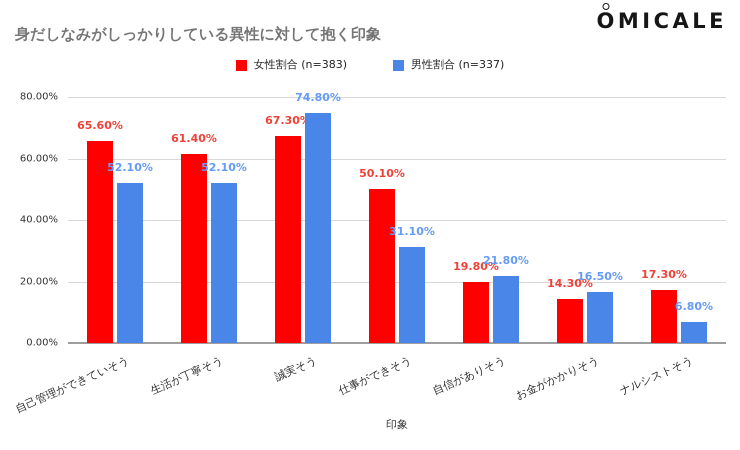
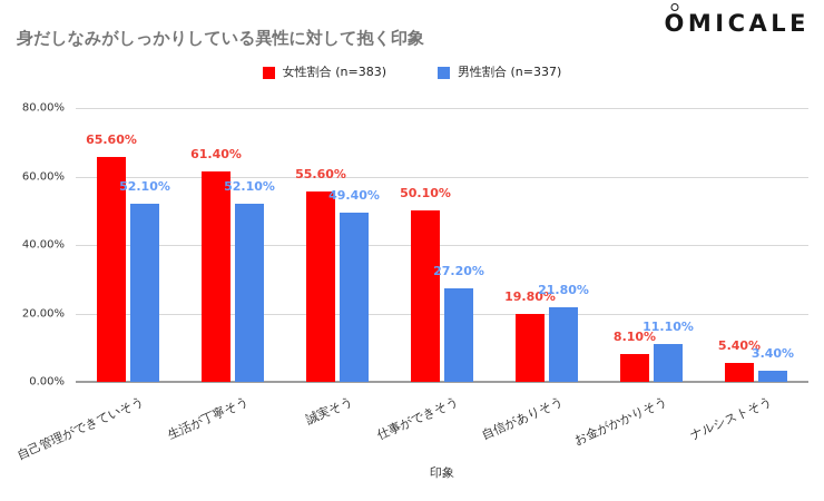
女性割合 (n=383)/誠実そう: 67.30% -> 55.60%
男性割合 (n=337)/誠実そう: 74.80% -> 49.40%
男性割合 (n=337)/仕事ができそう: 31.10% -> 27.20%
女性割合 (n=383)/お金がかかりそう: 14.30% -> 8.10%
男性割合 (n=337)/お金がかかりそう: 16.50% -> 11.10%
女性割合 (n=383)/ナルシストそう: 17.30% -> 5.40%
男性割合 (n=337)/ナルシストそう: 6.80% -> 3.40%
